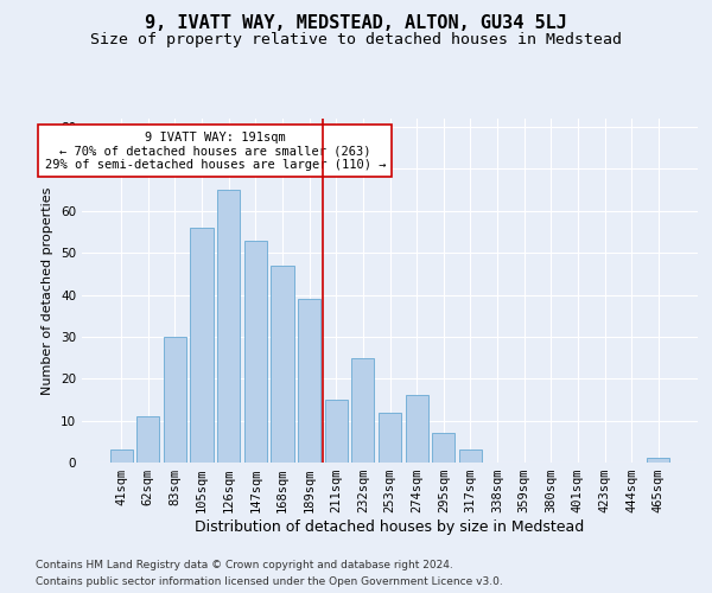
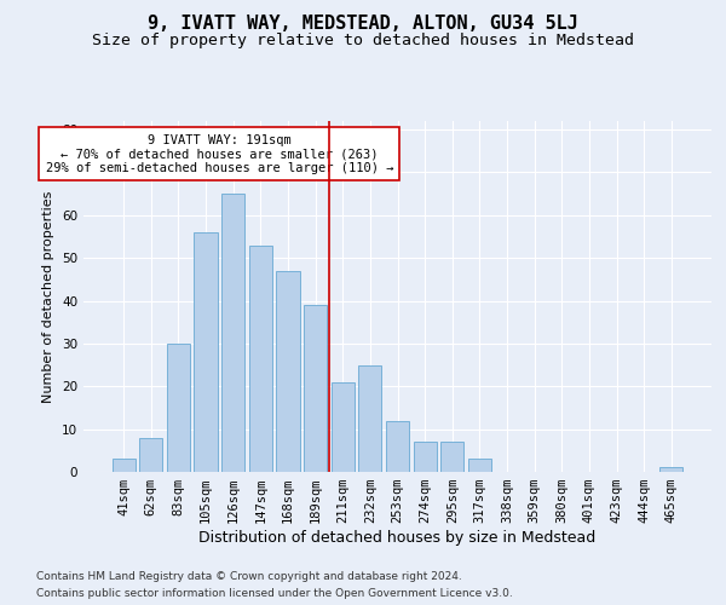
62sqm: 11 -> 8
211sqm: 15 -> 21
274sqm: 16 -> 7
